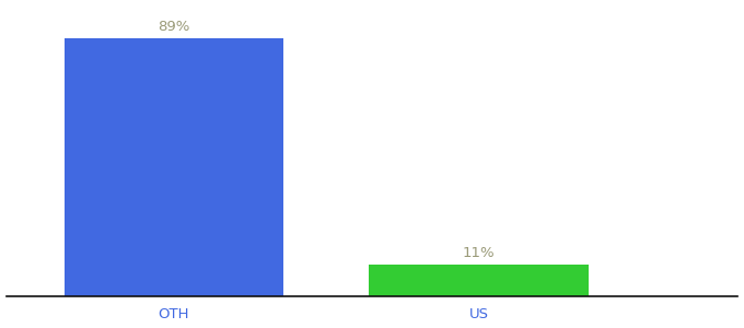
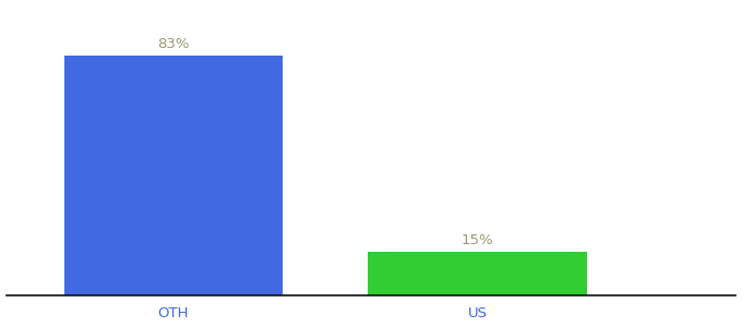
OTH: 89% -> 83%
US: 11% -> 15%
